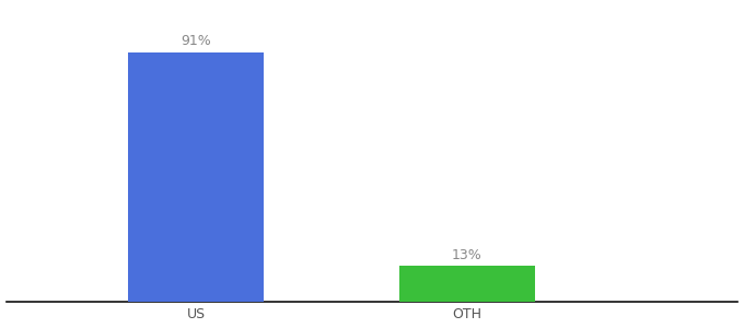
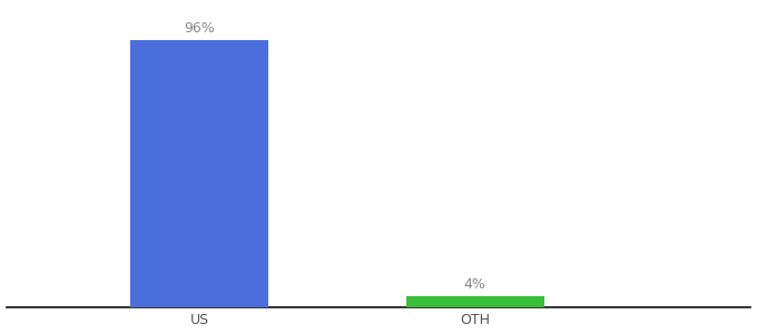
US: 91% -> 96%
OTH: 13% -> 4%
